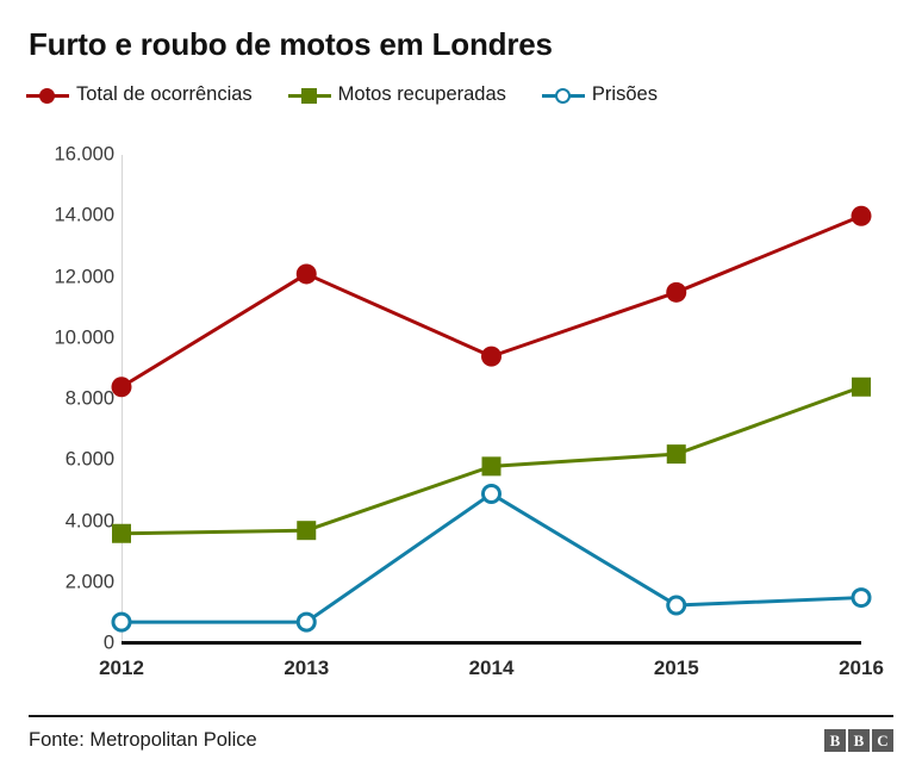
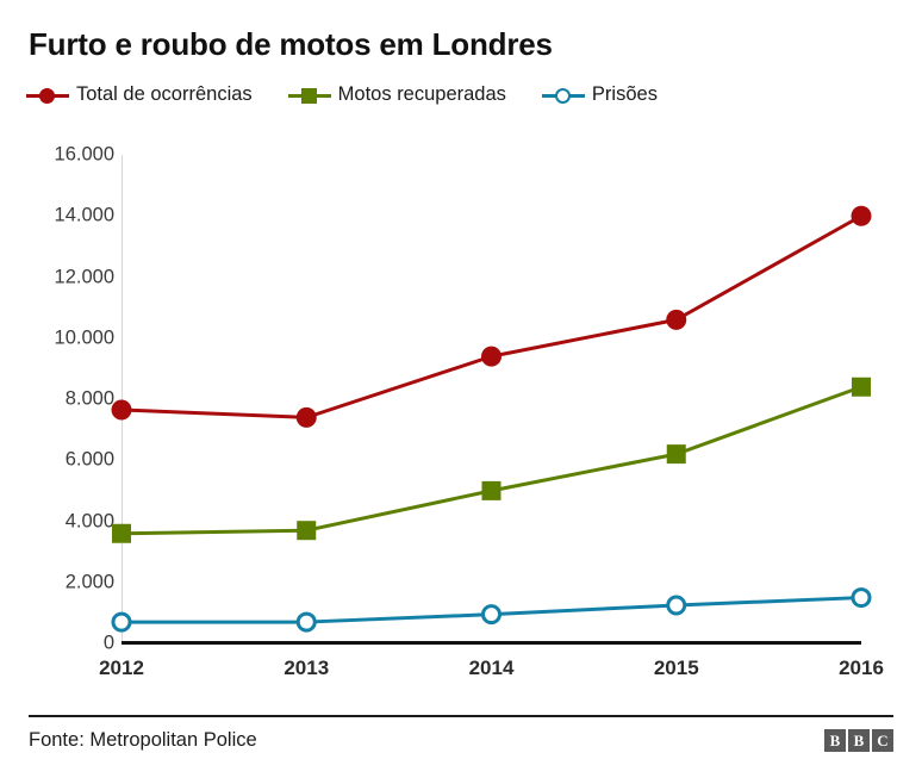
Total de ocorrências/2012: 8400 -> 7600
Total de ocorrências/2013: 12100 -> 7400
Motos recuperadas/2014: 5800 -> 5000
Prisões/2014: 4900 -> 1000
Total de ocorrências/2015: 11500 -> 10600
